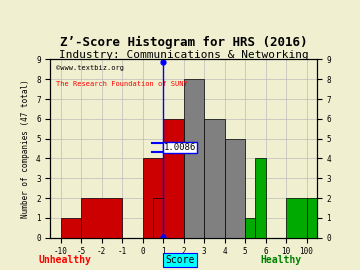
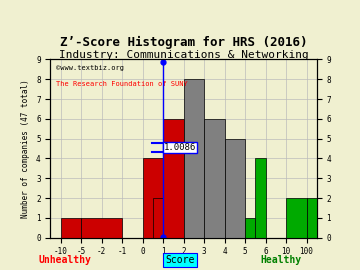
-2: 2 -> 1
